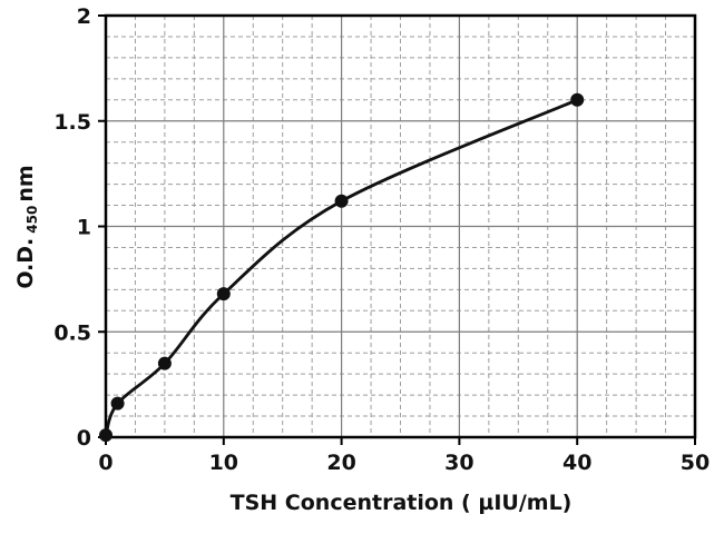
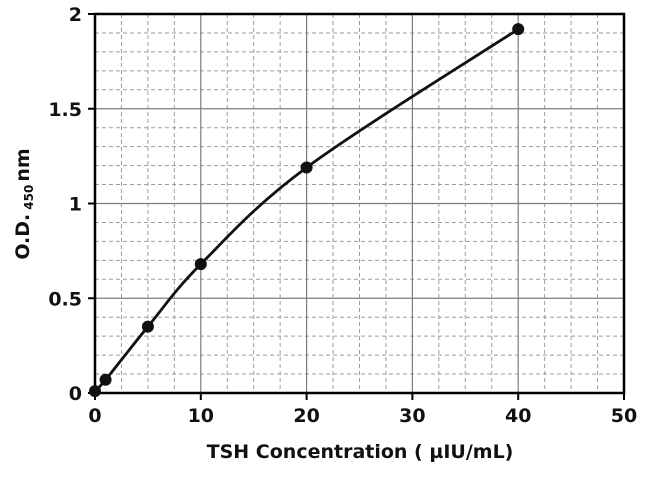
1: 0.16 -> 0.07
20: 1.12 -> 1.19
40: 1.60 -> 1.92
